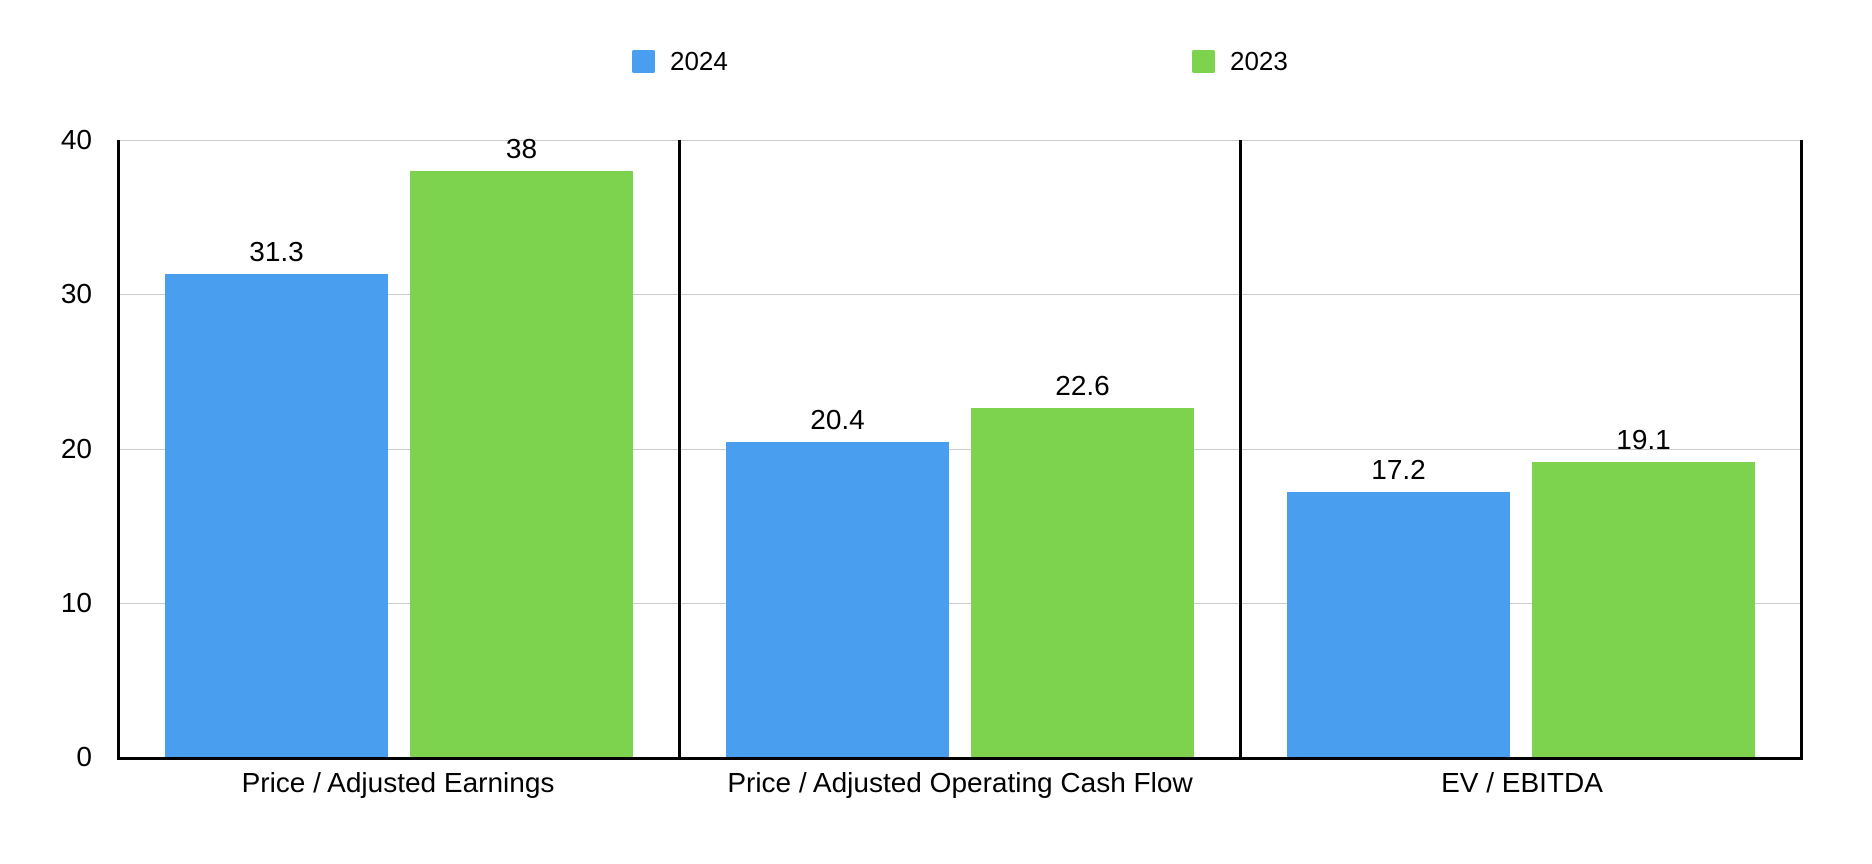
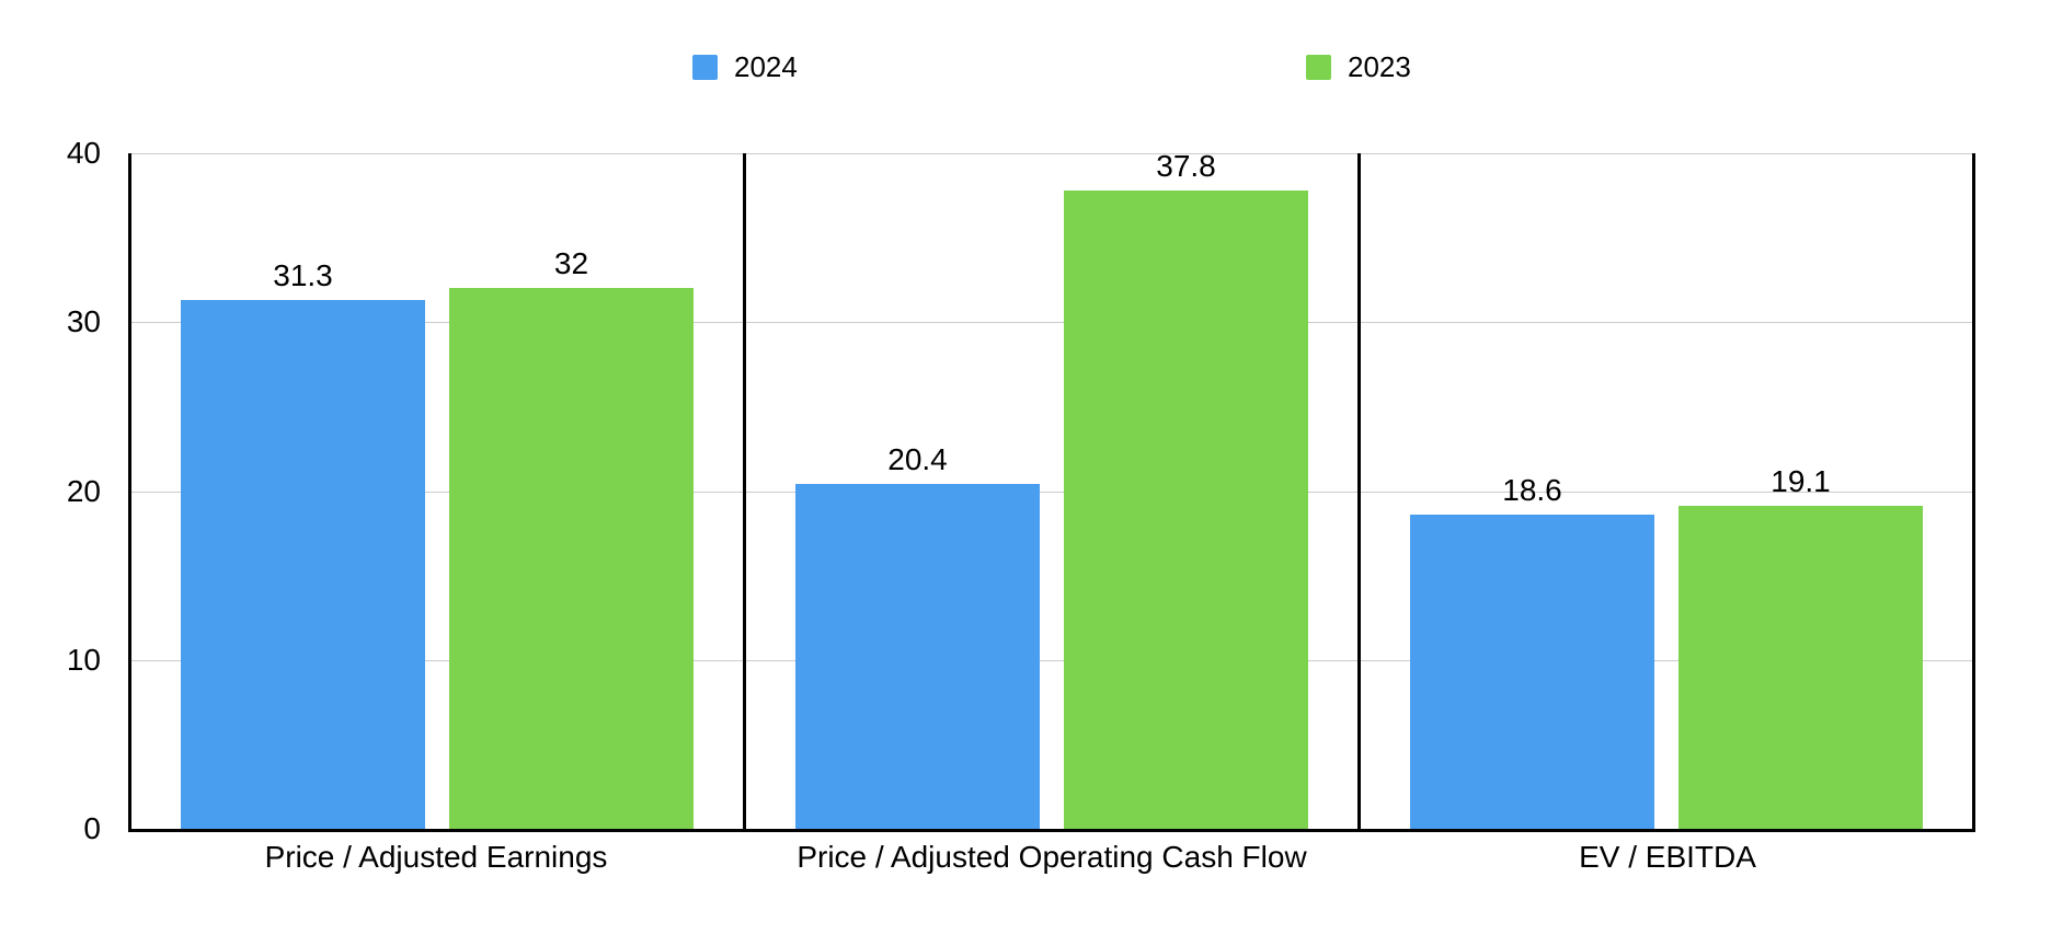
2023/Price / Adjusted Earnings: 38 -> 32
2023/Price / Adjusted Operating Cash Flow: 22.6 -> 37.8
2024/EV / EBITDA: 17.2 -> 18.6
